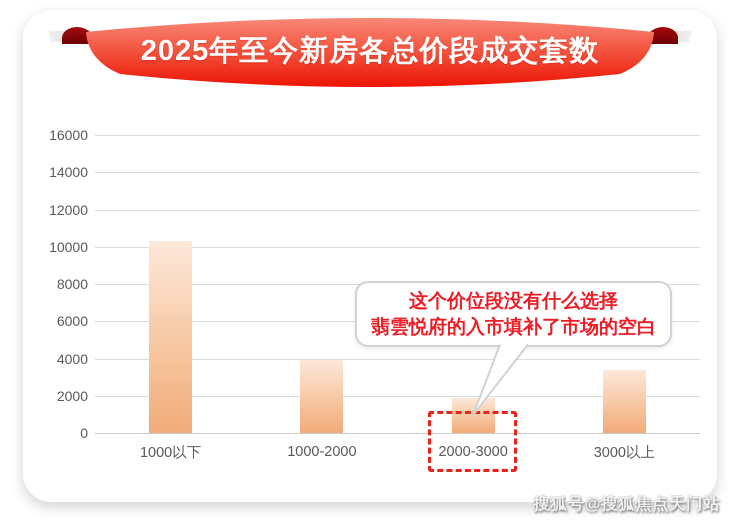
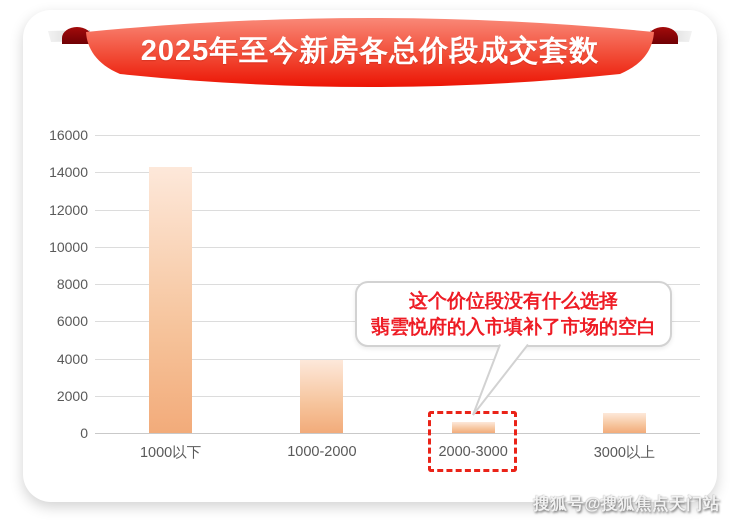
1000以下: 10300 -> 14300
2000-3000: 1900 -> 600
3000以上: 3400 -> 1100
